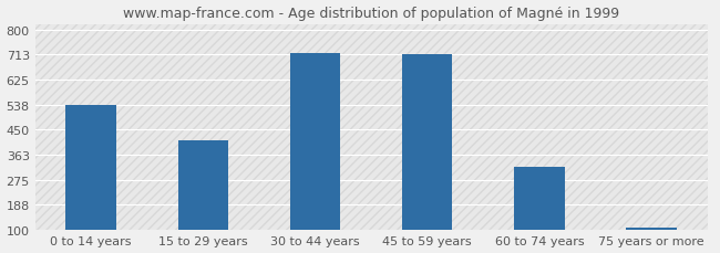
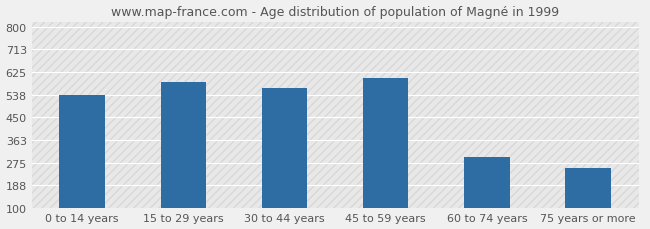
15 to 29 years: 413 -> 585
30 to 44 years: 716 -> 565
45 to 59 years: 714 -> 600
60 to 74 years: 321 -> 295
75 years or more: 107 -> 255
